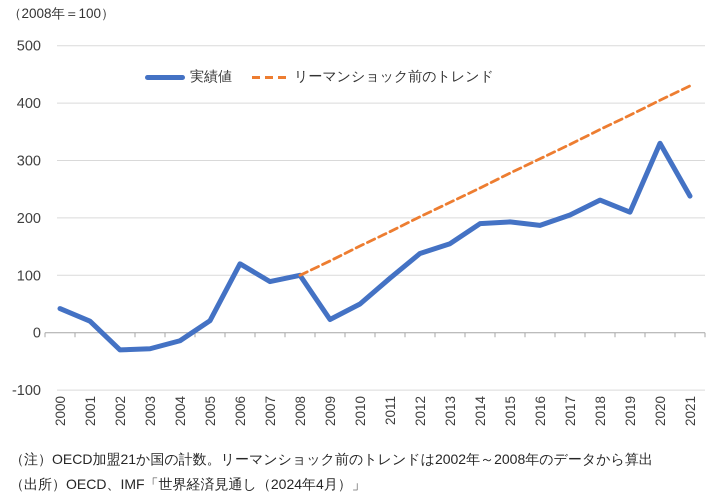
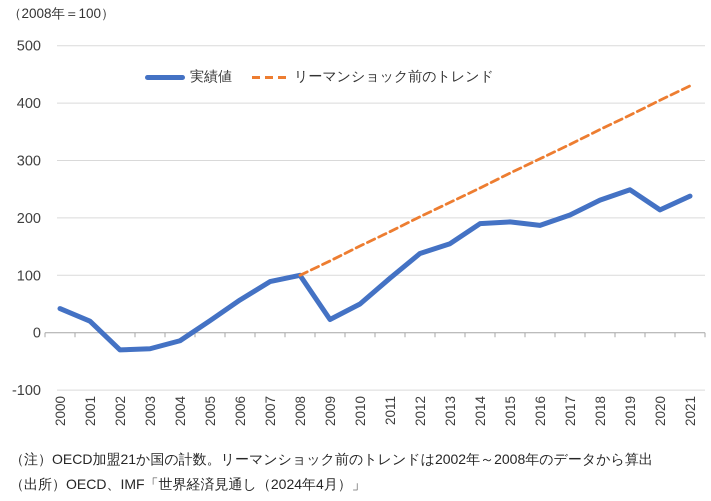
実績値/2006: 120 -> 60
実績値/2019: 210 -> 250
実績値/2020: 330 -> 210
